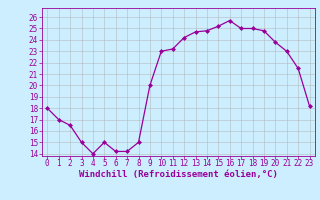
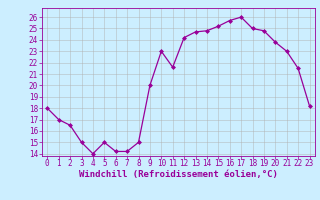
11: 23.2 -> 21.6
17: 25.0 -> 26.0
